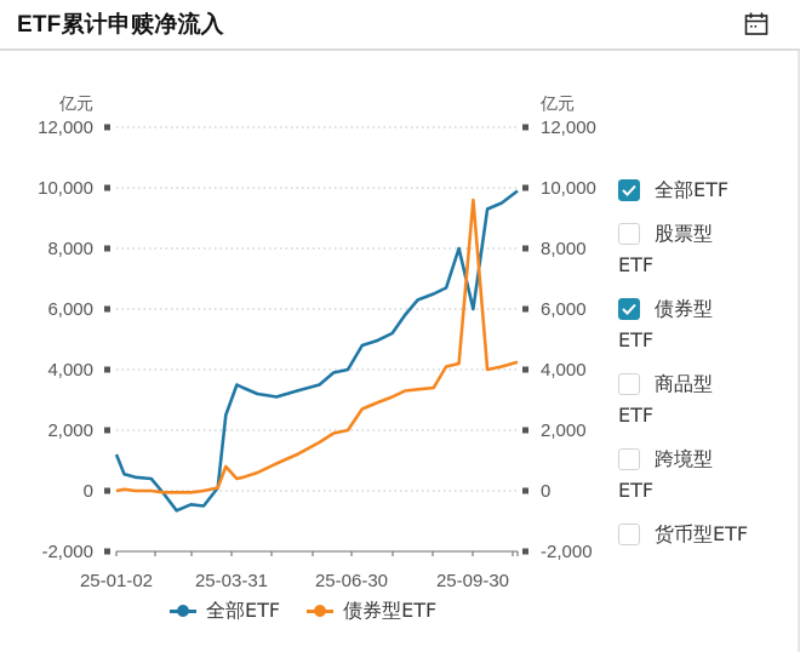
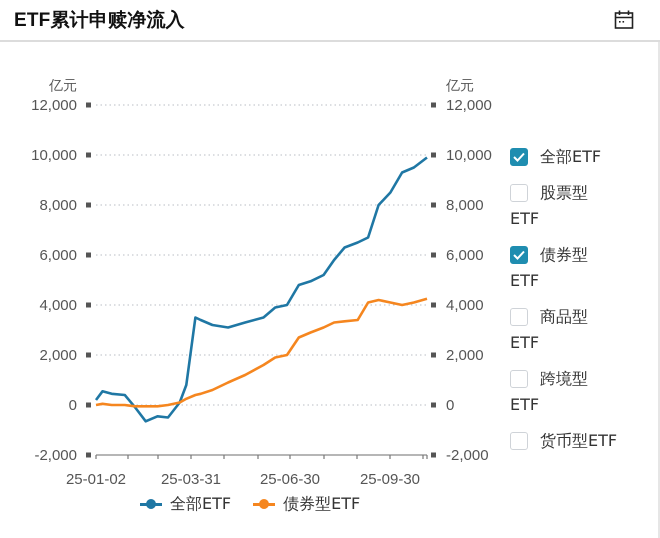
全部ETF/25-01-02: 1200 -> 200
全部ETF/25-03-31: 2500 -> 800
债券型ETF/25-03-31: 800 -> 200
全部ETF/25-09-30: 6000 -> 8500
债券型ETF/25-09-30: 9600 -> 4100
